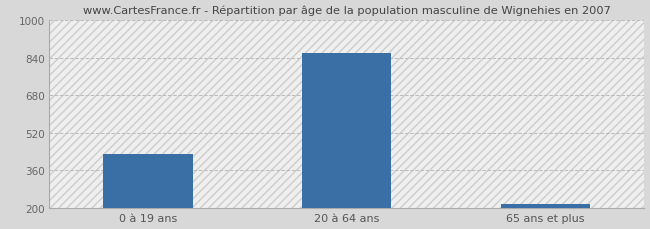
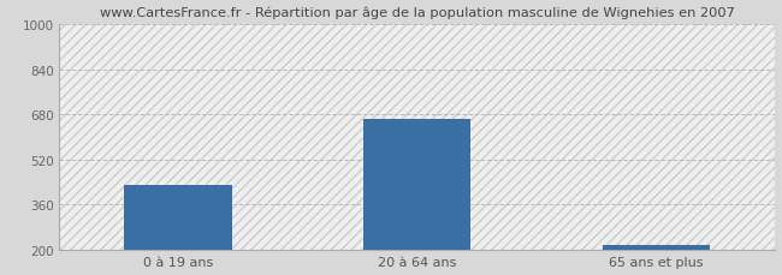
20 à 64 ans: 860 -> 665
